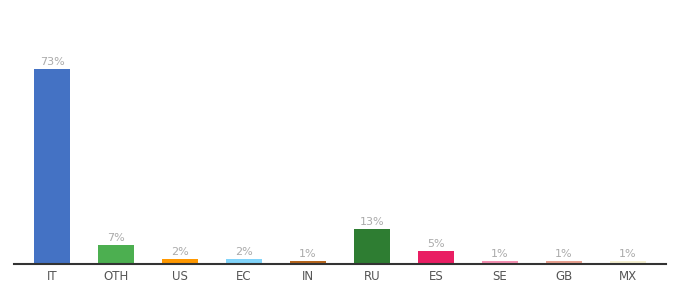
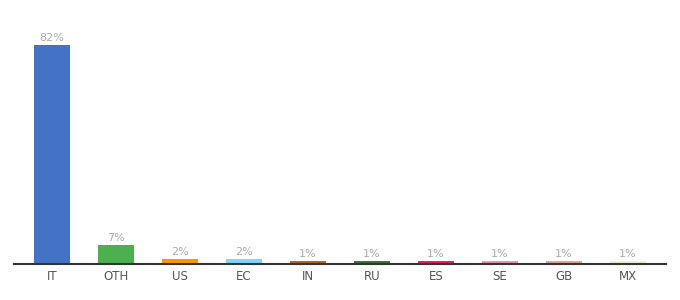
IT: 73% -> 82%
RU: 13% -> 1%
ES: 5% -> 1%
